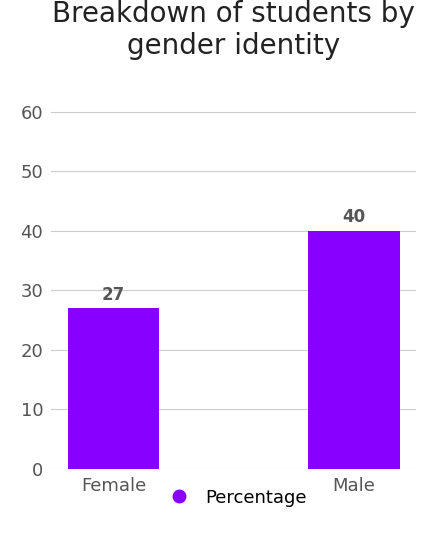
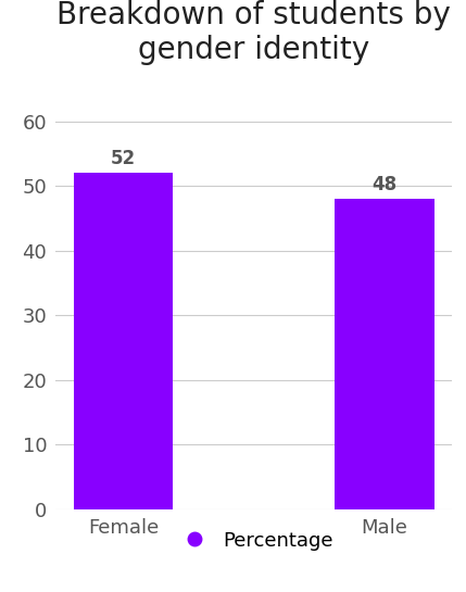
Female: 27 -> 52
Male: 40 -> 48
